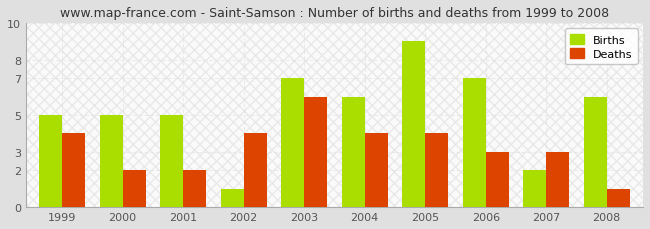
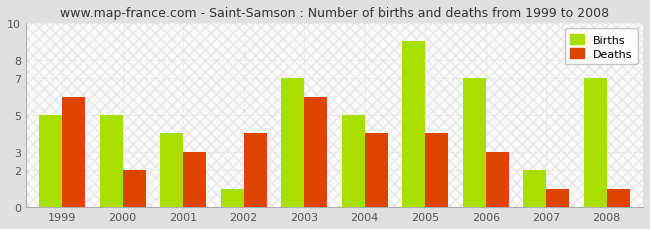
Deaths/1999: 4 -> 6
Births/2001: 5 -> 4
Deaths/2001: 2 -> 3
Births/2004: 6 -> 5
Deaths/2007: 3 -> 1
Births/2008: 6 -> 7
